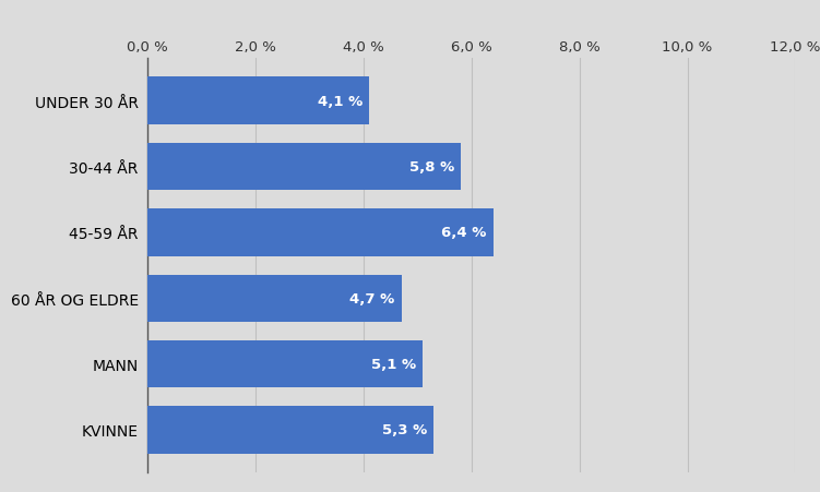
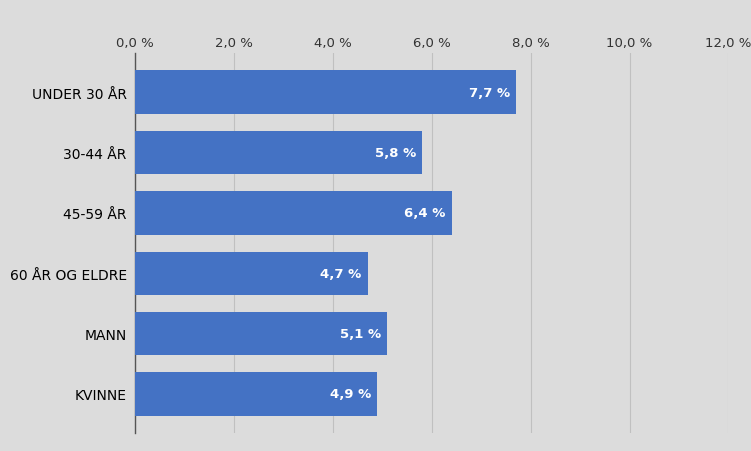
UNDER 30 ÅR: 4,1 -> 7,7
KVINNE: 5,3 -> 4,9
